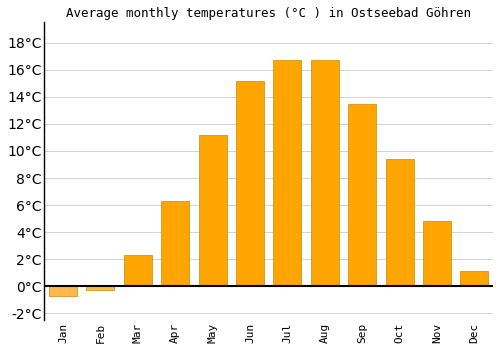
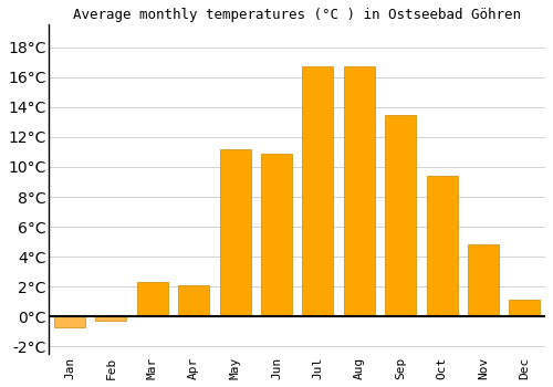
Apr: 6.3°C -> 2.1°C
Jun: 15.2°C -> 10.9°C
